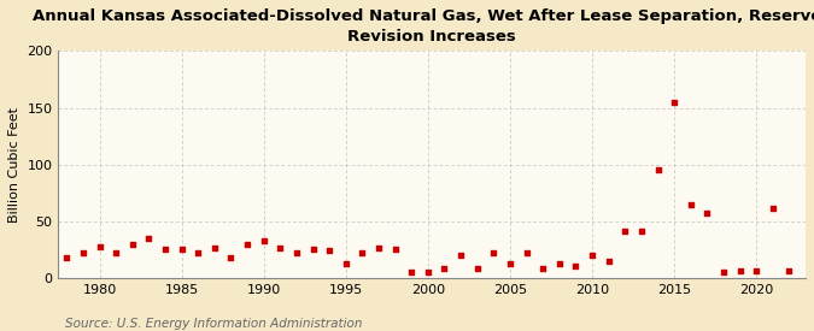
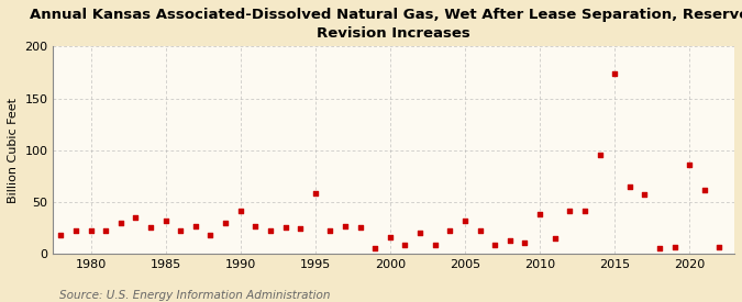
1980: 28 -> 22
1985: 26 -> 32
1990: 33 -> 42
1995: 13 -> 58
2000: 6 -> 16
2005: 13 -> 32
2010: 20 -> 38
2015: 155 -> 174
2020: 7 -> 86
